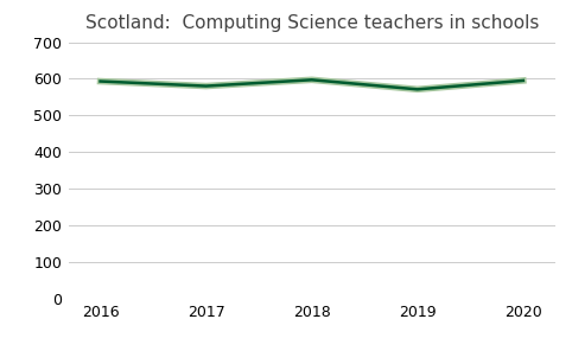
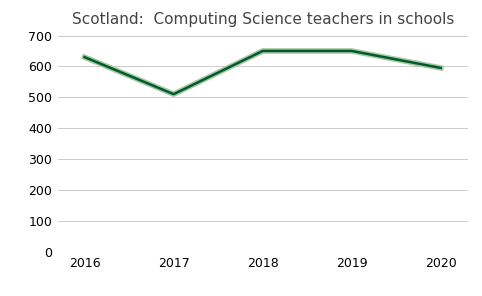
2016: 593 -> 630
2017: 580 -> 510
2018: 597 -> 650
2019: 571 -> 650
